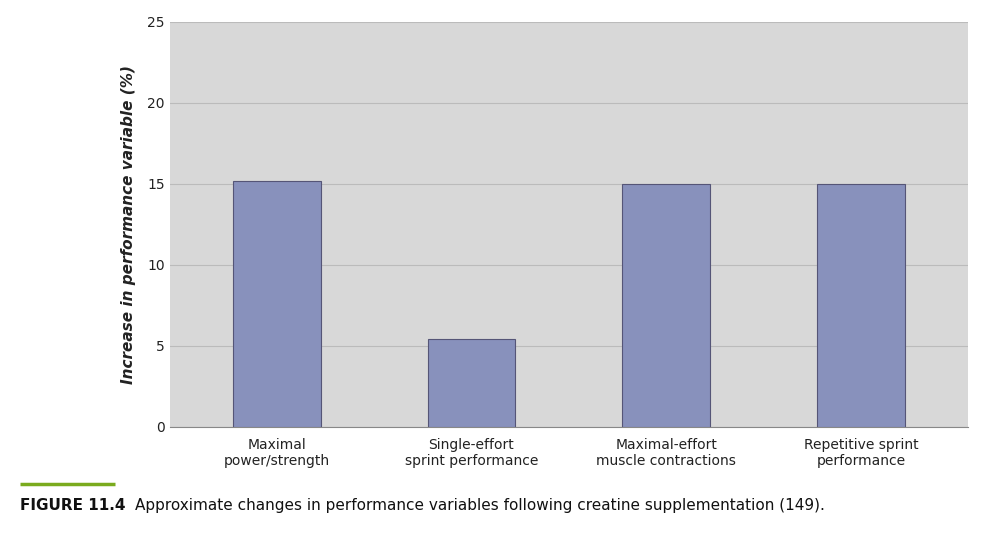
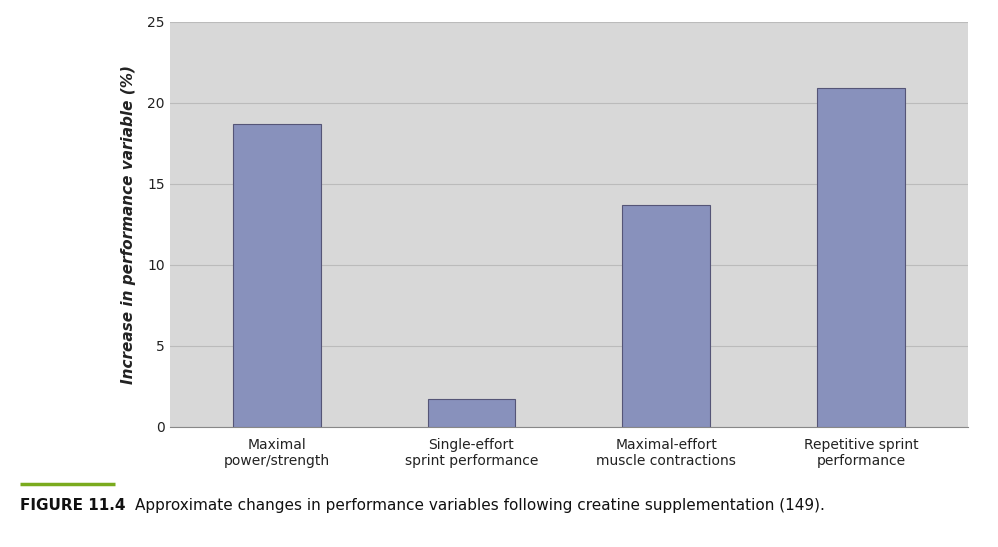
Maximal power/strength: 15.2 -> 18.7
Single-effort sprint performance: 5.4 -> 1.7
Maximal-effort muscle contractions: 15.0 -> 13.7
Repetitive sprint performance: 15.0 -> 20.9
